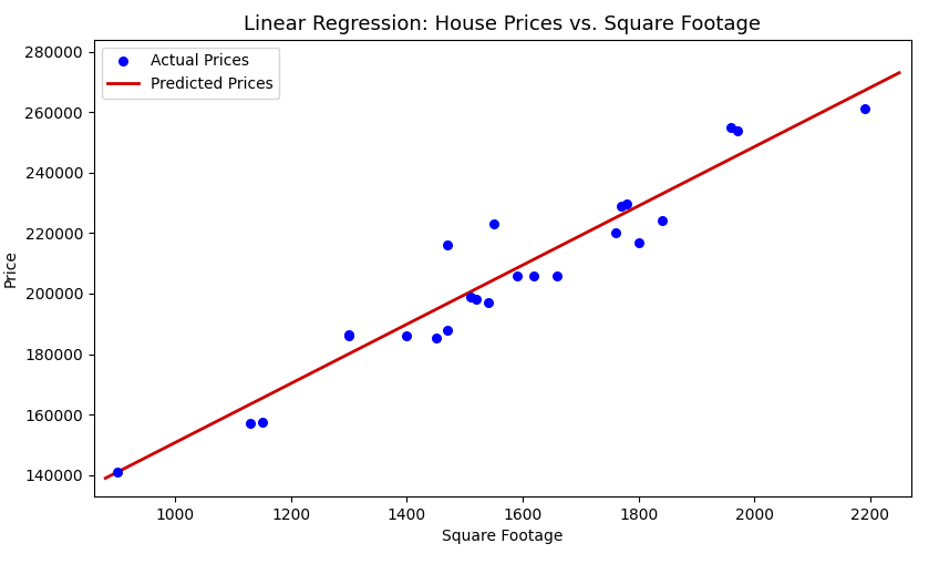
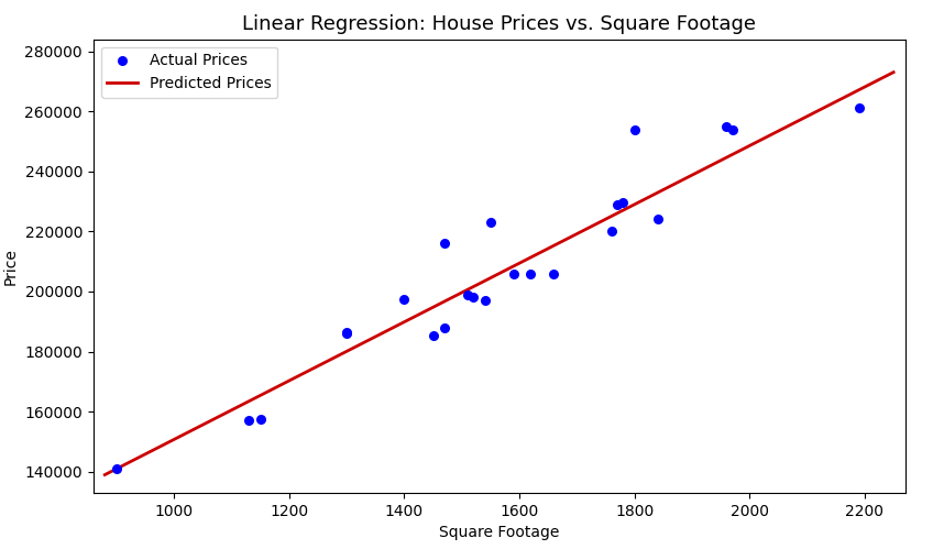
1400: 186000 -> 197500
1800: 217000 -> 254000
